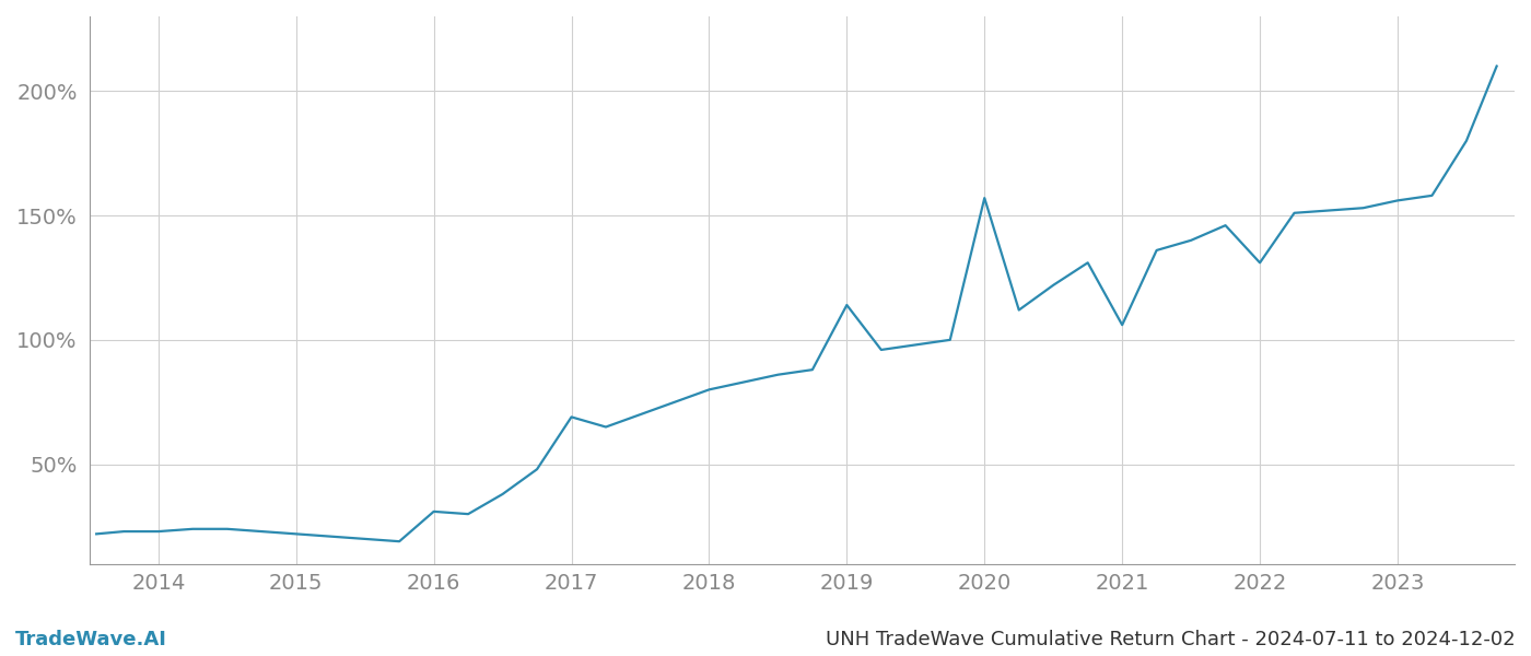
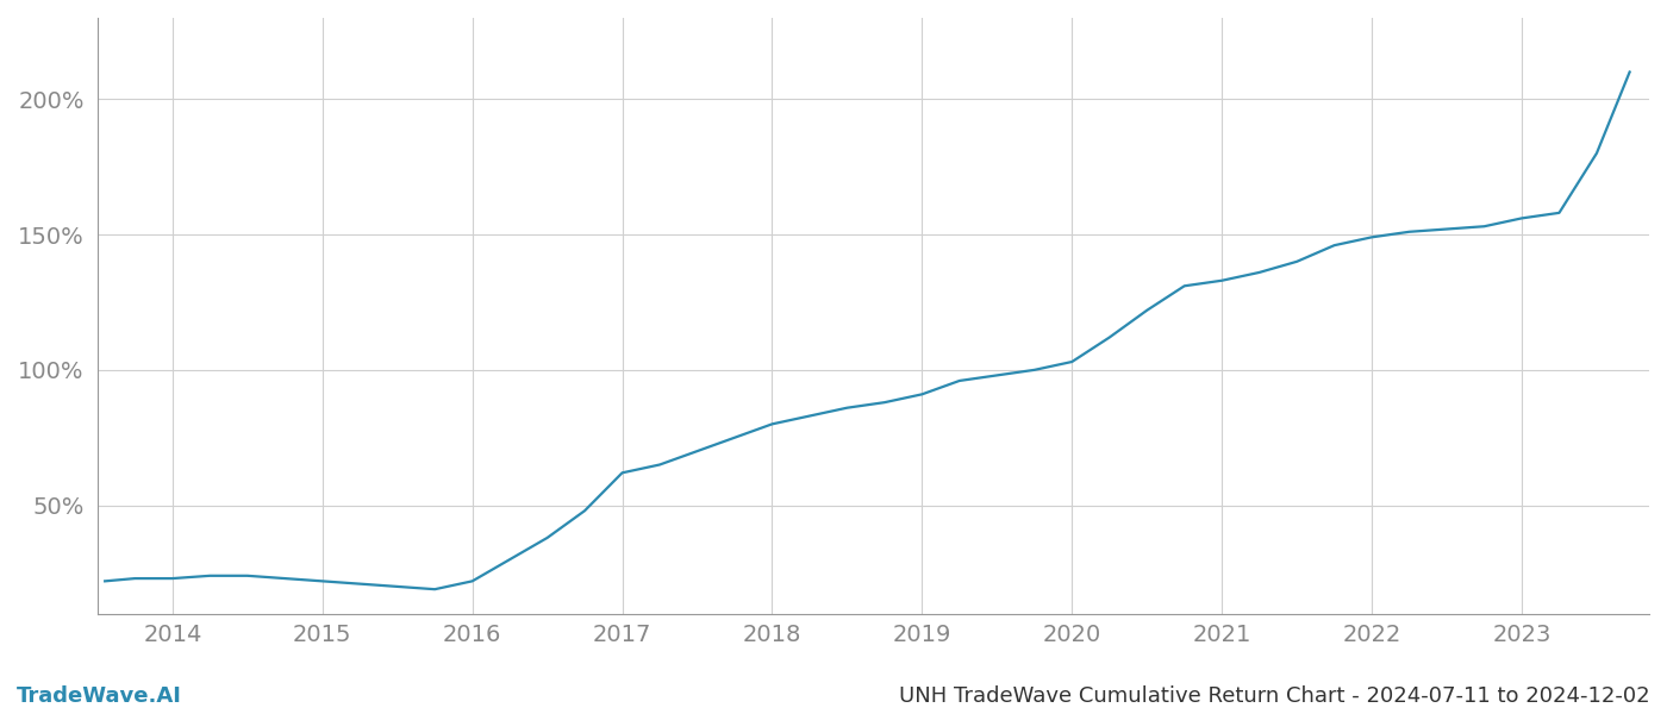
2016: 31% -> 22%
2017: 69% -> 62%
2019: 114% -> 91%
2020: 157% -> 103%
2021: 106% -> 133%
2022: 131% -> 149%
